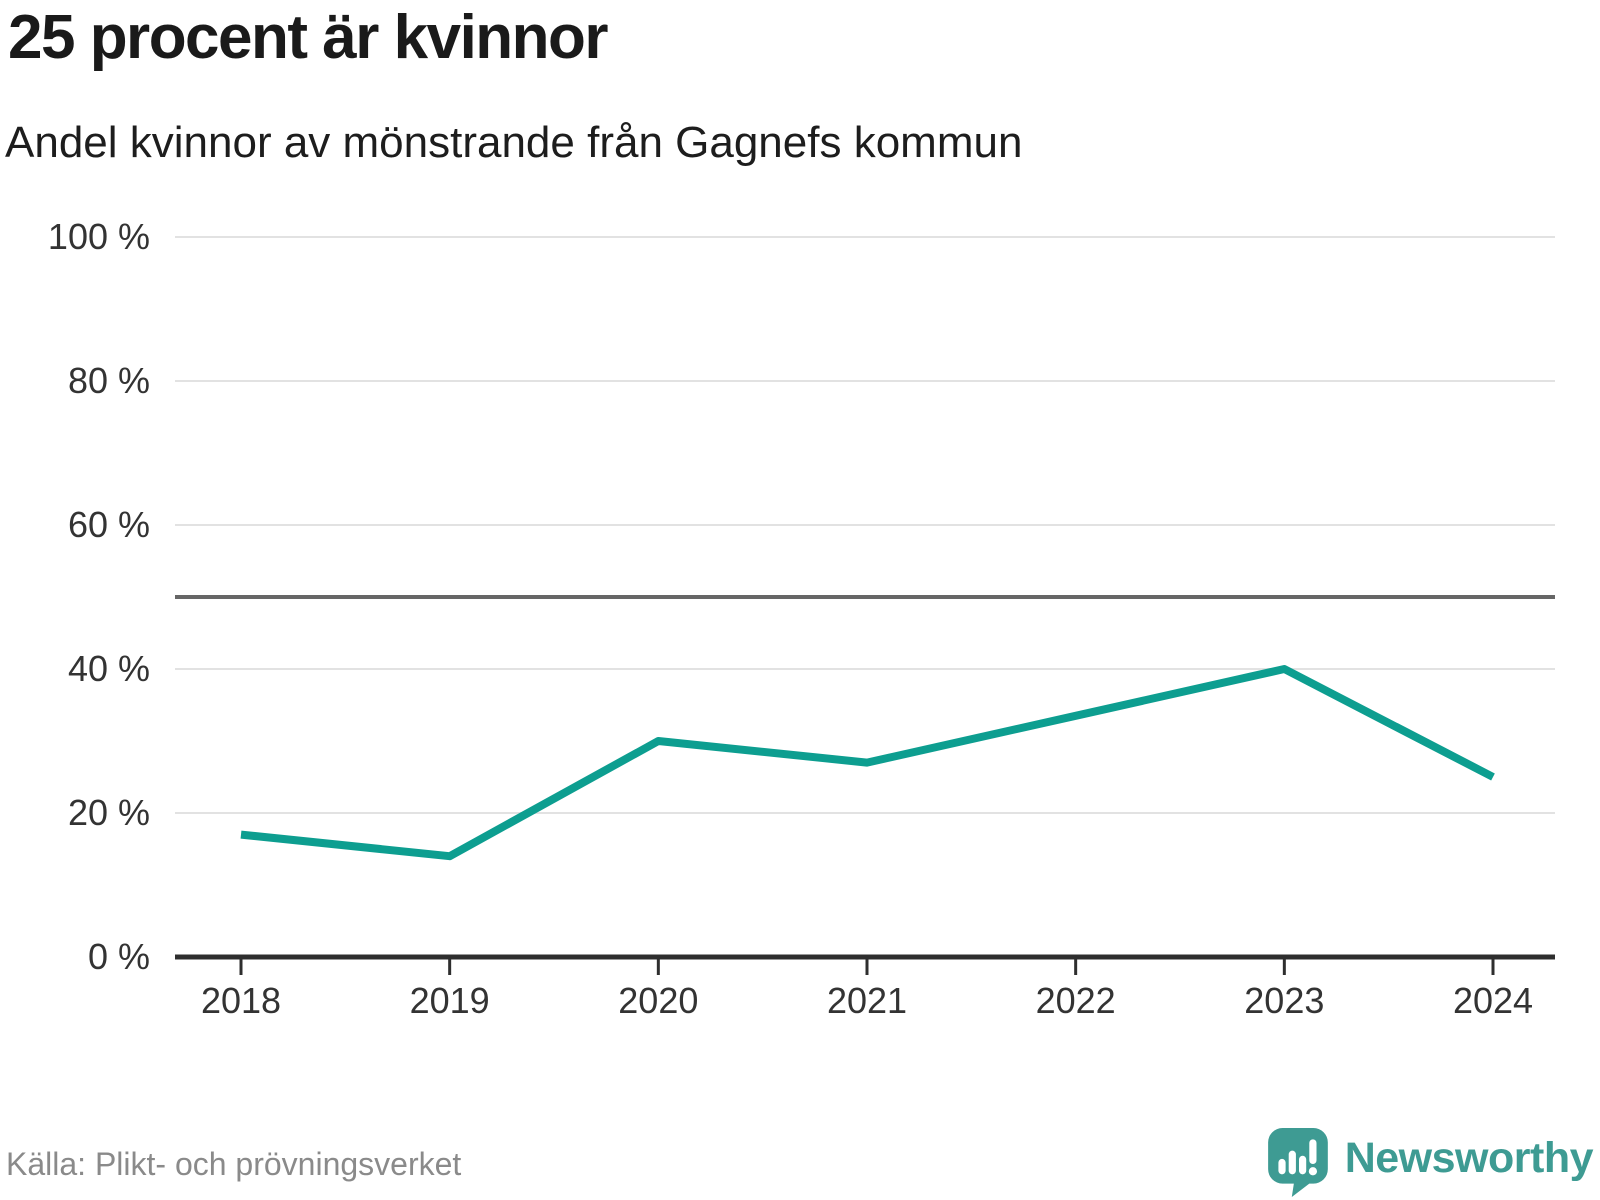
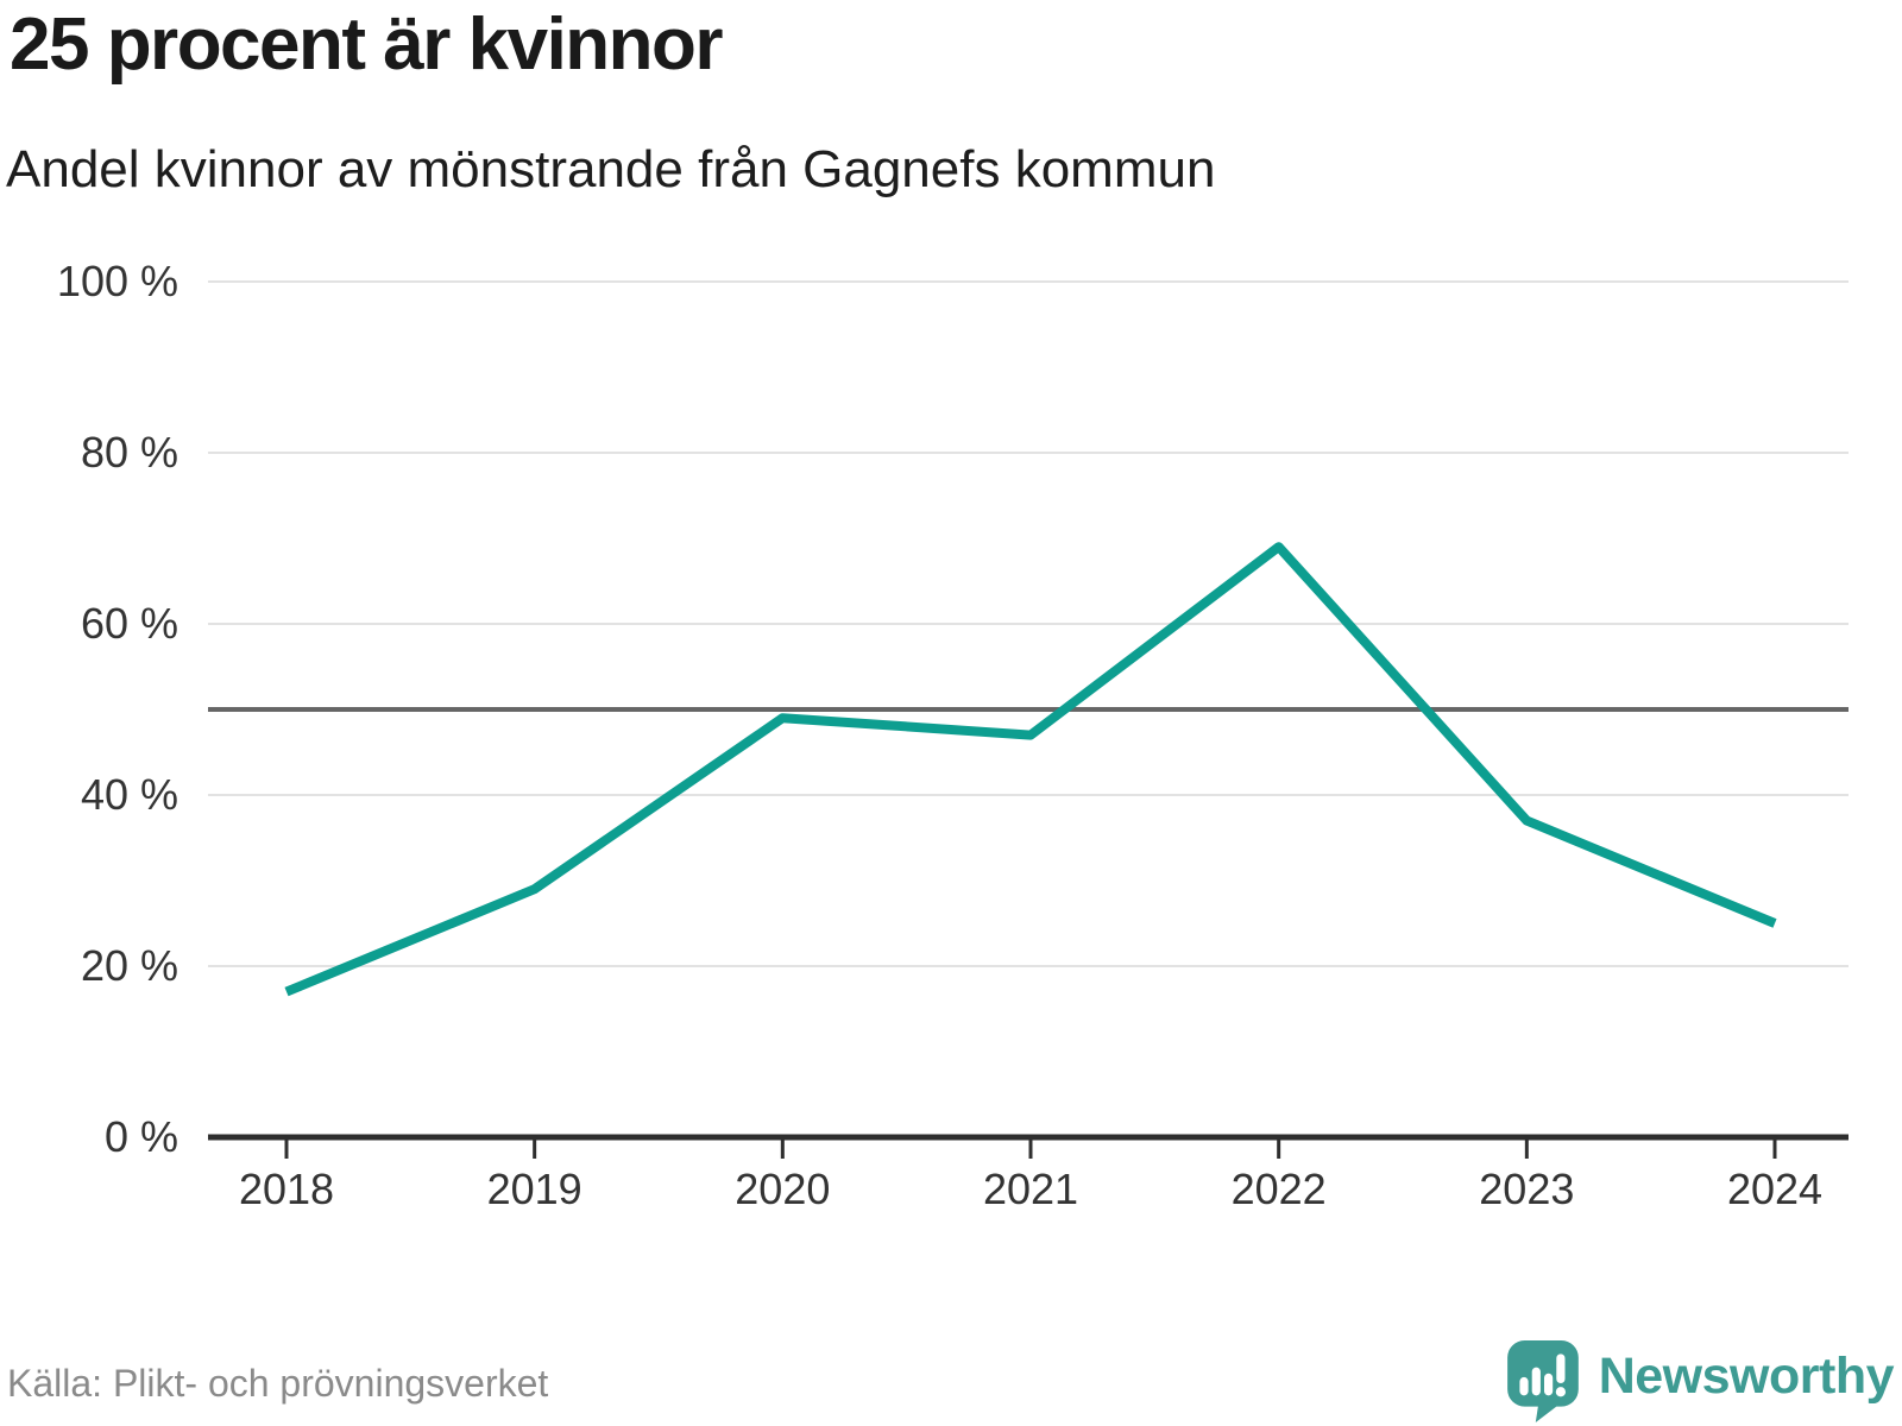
2019: 14% -> 29%
2020: 30% -> 49%
2021: 27% -> 47%
2022: 34% -> 69%
2023: 40% -> 37%
